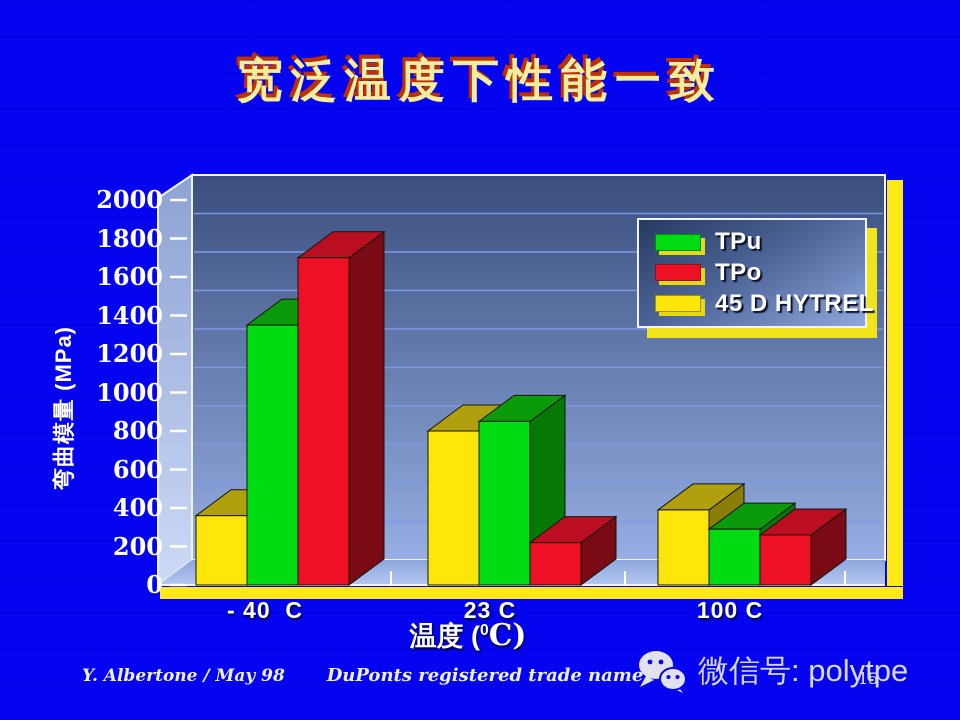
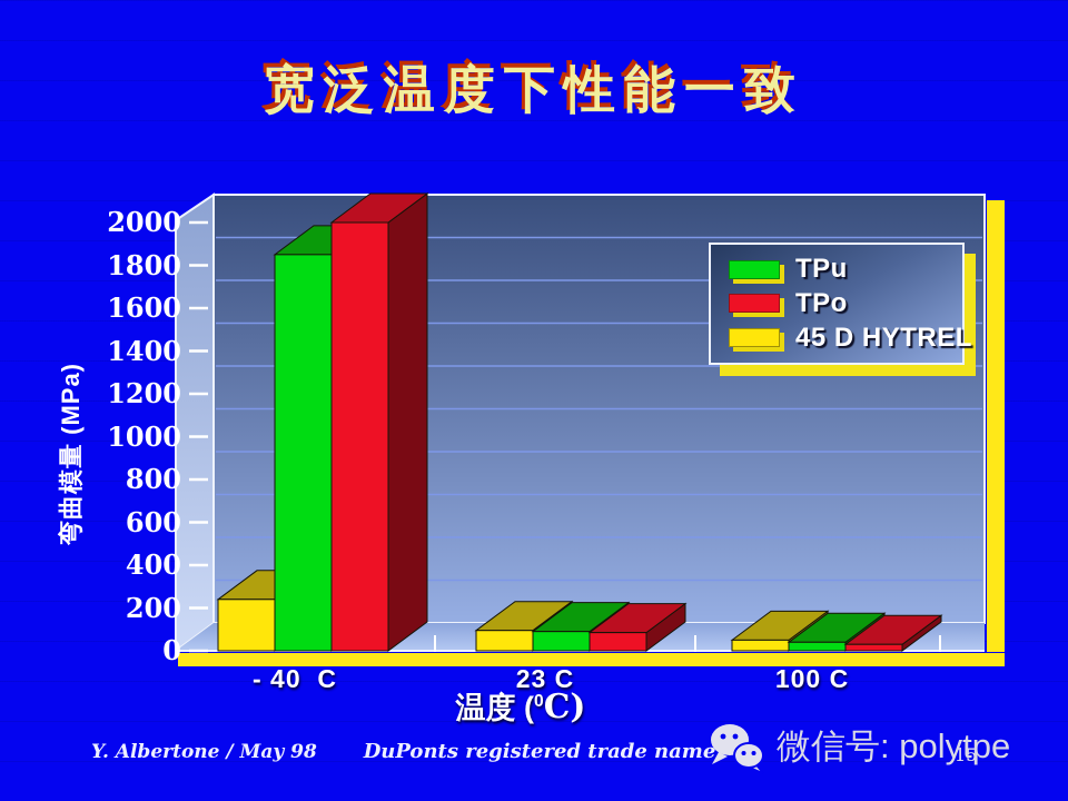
TPu/- 40 C: 1350 -> 1850
TPo/- 40 C: 1700 -> 2000
45 D HYTREL/- 40 C: 360 -> 240
TPu/23 C: 850 -> 90
TPo/23 C: 220 -> 80
45 D HYTREL/23 C: 800 -> 100
TPu/100 C: 290 -> 40
TPo/100 C: 260 -> 30
45 D HYTREL/100 C: 390 -> 50
